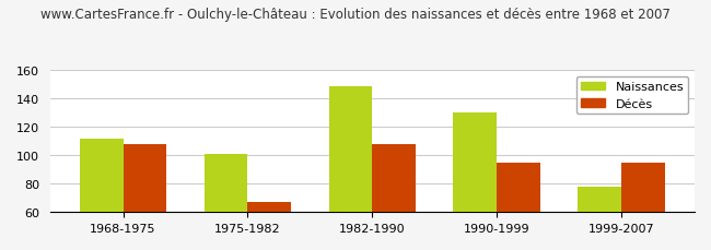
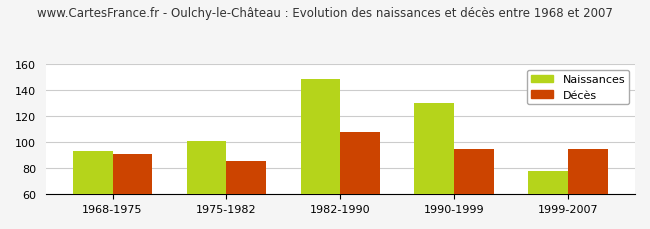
Naissances/1968-1975: 112 -> 93
Décès/1968-1975: 108 -> 91
Décès/1975-1982: 67 -> 86
